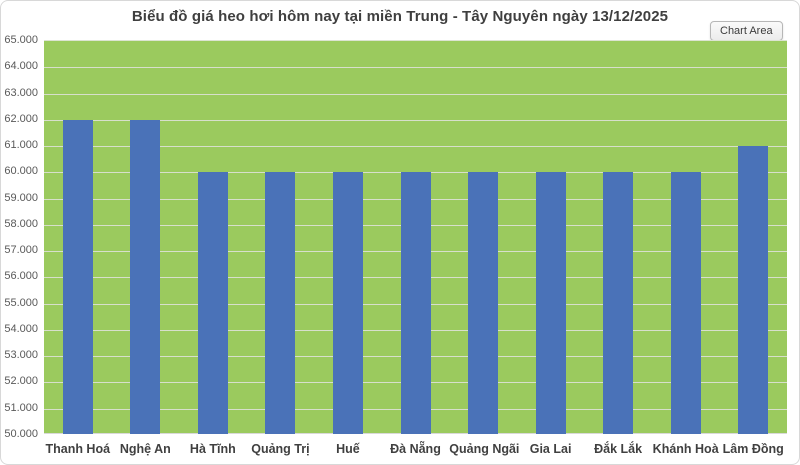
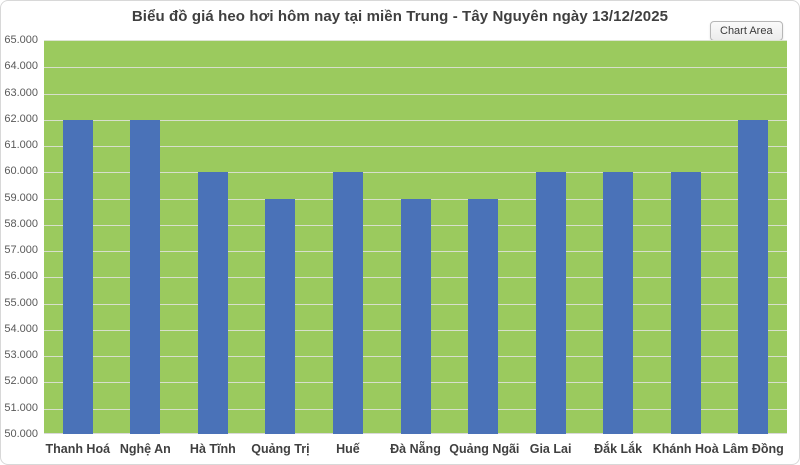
Quảng Trị: 60000 -> 59000
Đà Nẵng: 60000 -> 59000
Quảng Ngãi: 60000 -> 59000
Lâm Đồng: 61000 -> 62000
